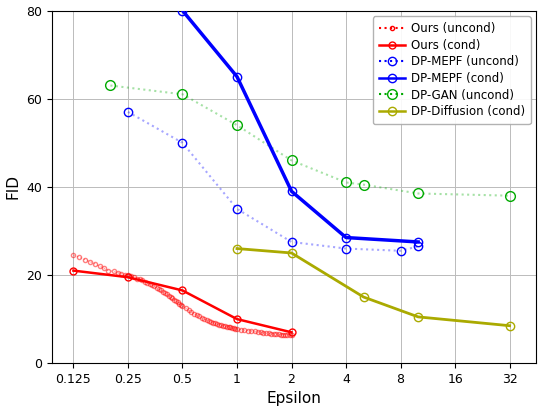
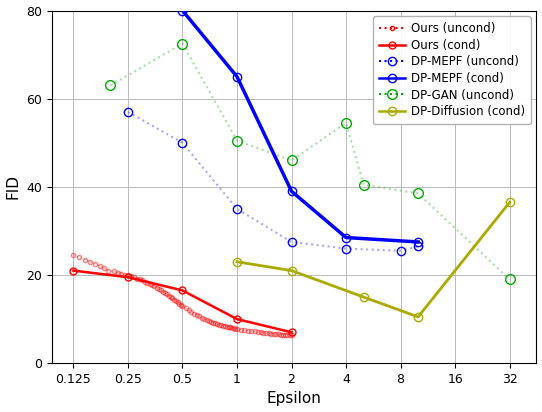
DP-GAN (uncond)/0.5: 61.0 -> 72.5
DP-GAN (uncond)/1: 54.0 -> 50.5
DP-Diffusion (cond)/1: 26.0 -> 23.0
DP-Diffusion (cond)/2: 25.0 -> 21.0
DP-GAN (uncond)/4: 41.0 -> 54.5
DP-GAN (uncond)/32: 38.0 -> 19.0
DP-Diffusion (cond)/32: 8.5 -> 36.5
